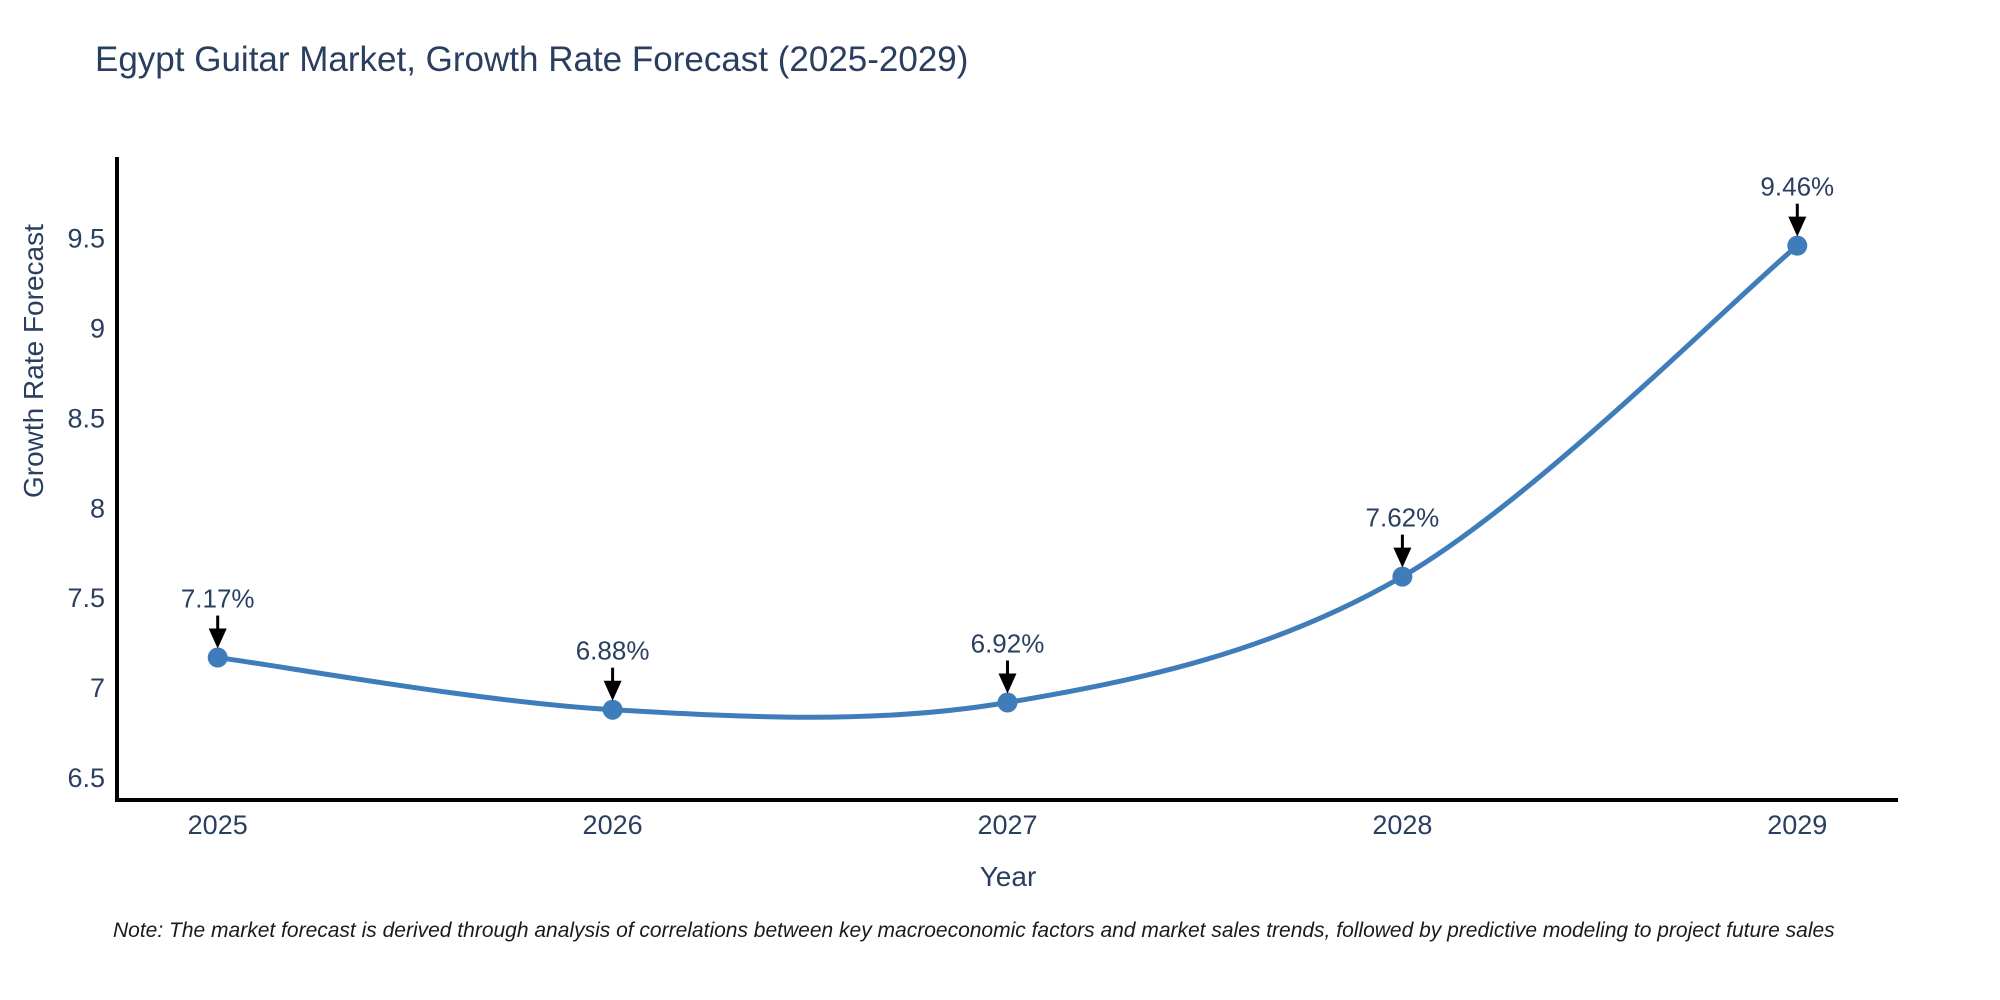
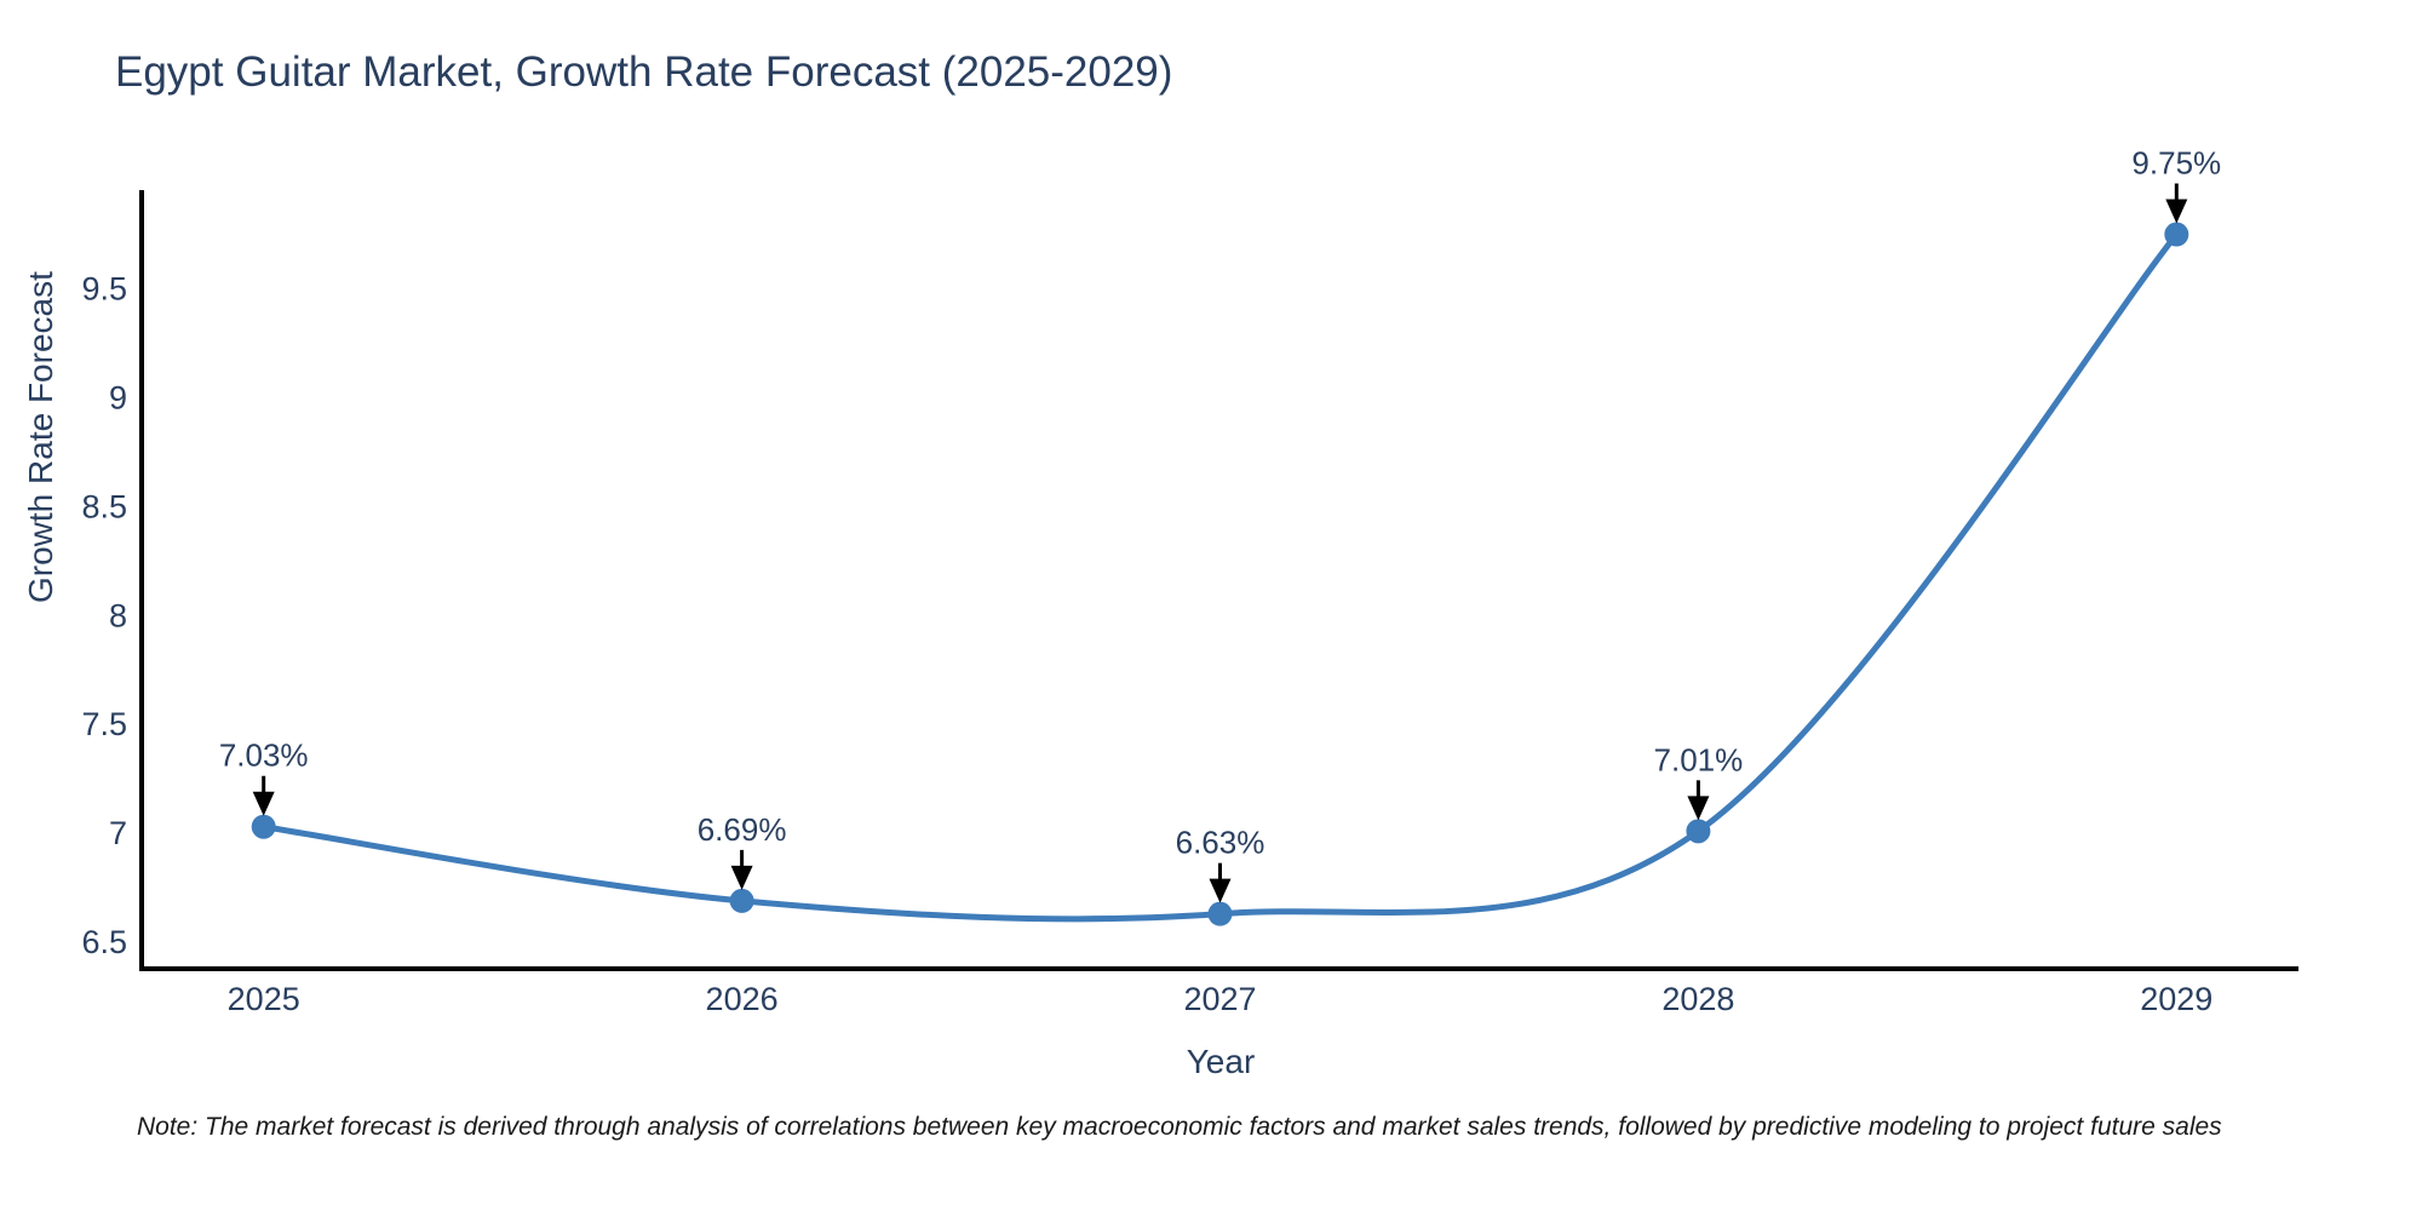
2025: 7.17% -> 7.03%
2026: 6.88% -> 6.69%
2027: 6.92% -> 6.63%
2028: 7.62% -> 7.01%
2029: 9.46% -> 9.75%
